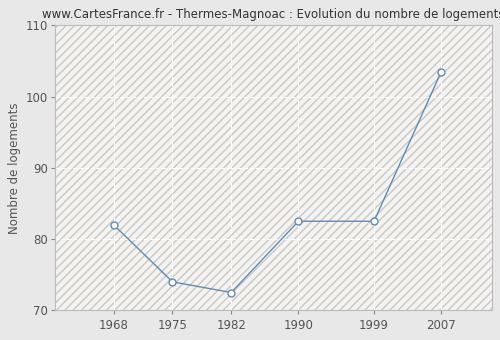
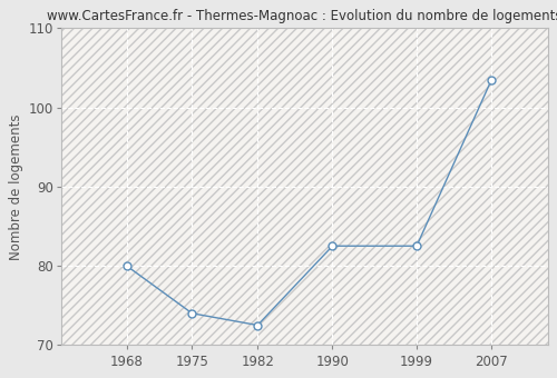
1968: 82.0 -> 80.0
